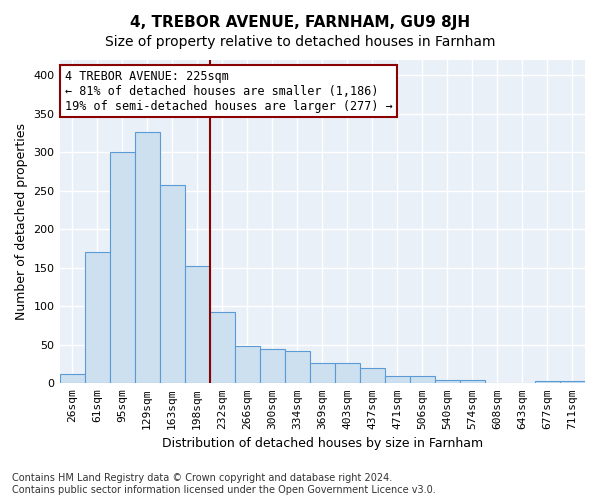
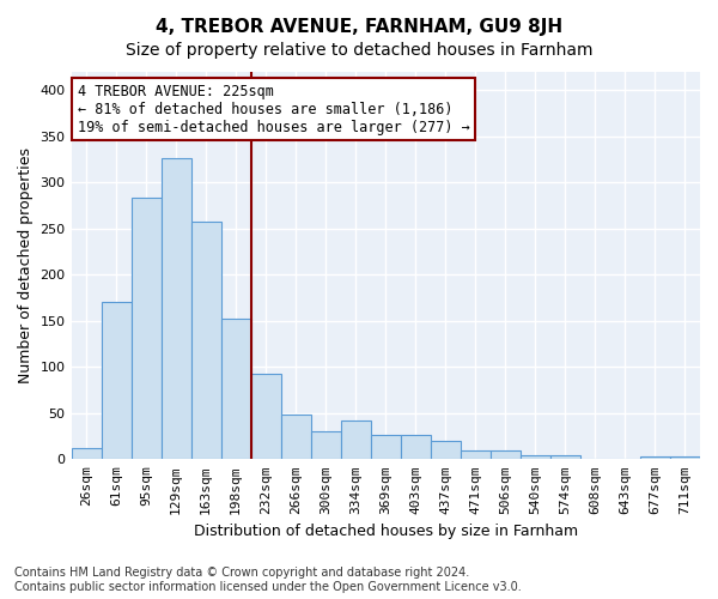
95sqm: 301 -> 284
300sqm: 44 -> 30
